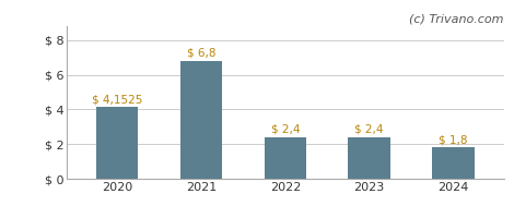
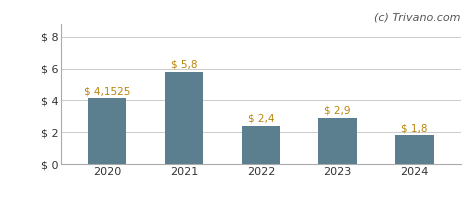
2021: 6,8 -> 5,8
2023: 2,4 -> 2,9
